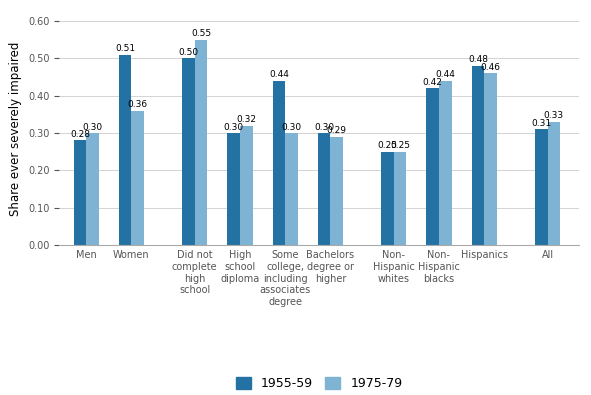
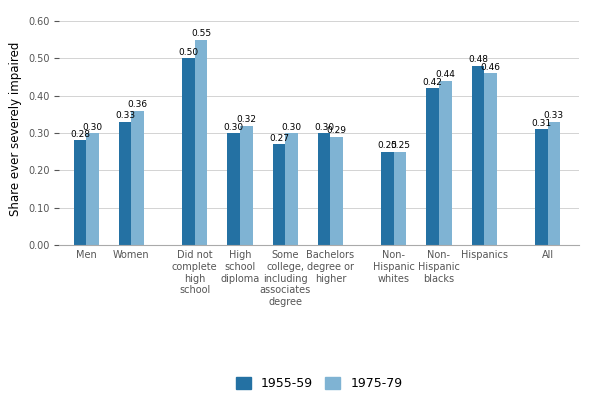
1955-59/Women: 0.51 -> 0.33
1955-59/Some college, including associates degree: 0.44 -> 0.27
